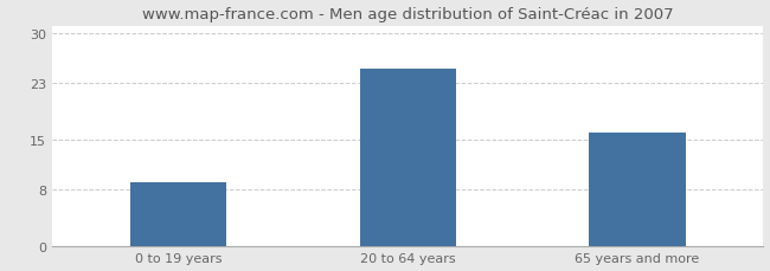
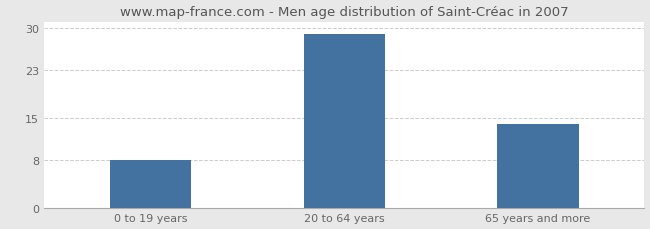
0 to 19 years: 9 -> 8
20 to 64 years: 25 -> 29
65 years and more: 16 -> 14
